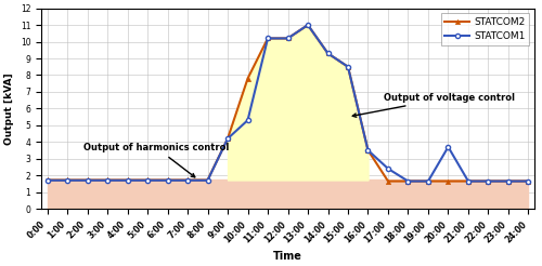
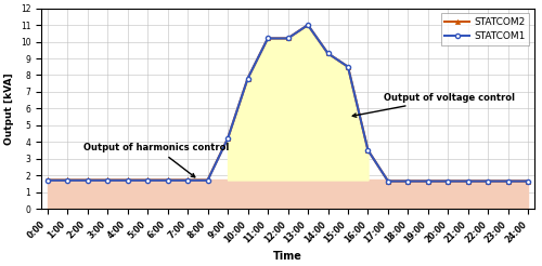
STATCOM1/10:00: 5.3 -> 7.8
STATCOM1/17:00: 2.4 -> 1.6
STATCOM1/20:00: 3.7 -> 1.6
